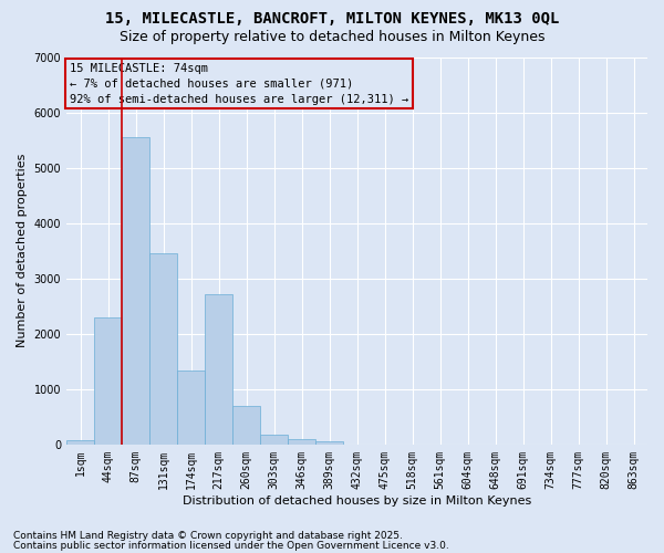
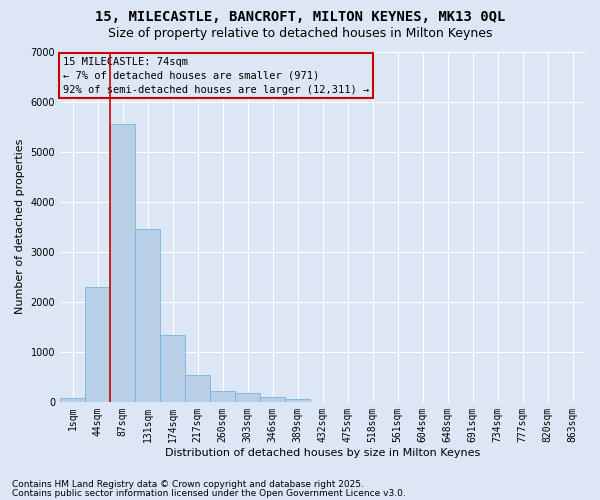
217sqm: 2720 -> 530
260sqm: 700 -> 210
